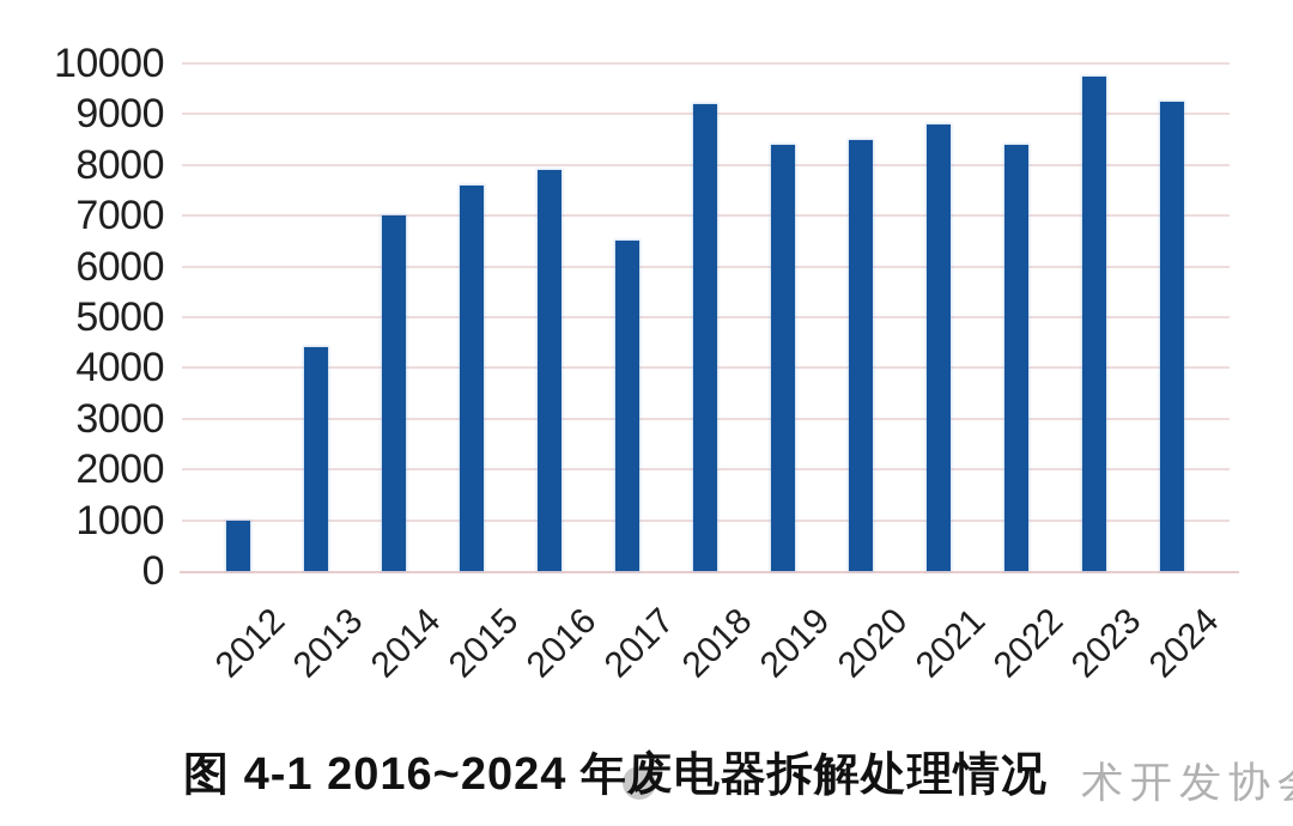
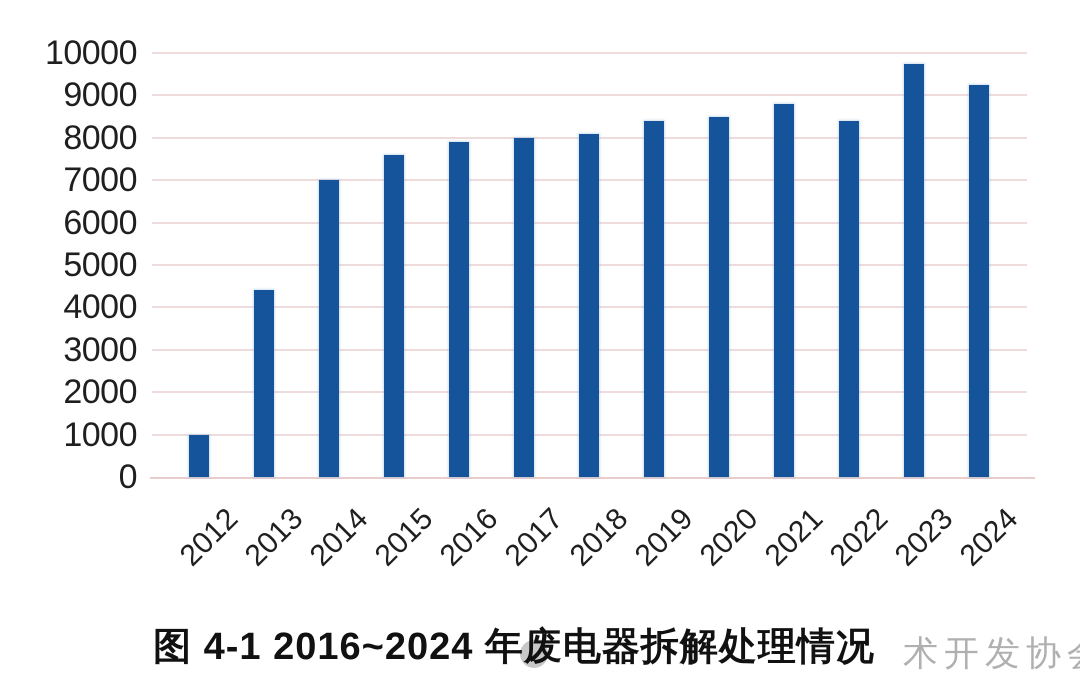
2017: 6500 -> 8000
2018: 9200 -> 8100
